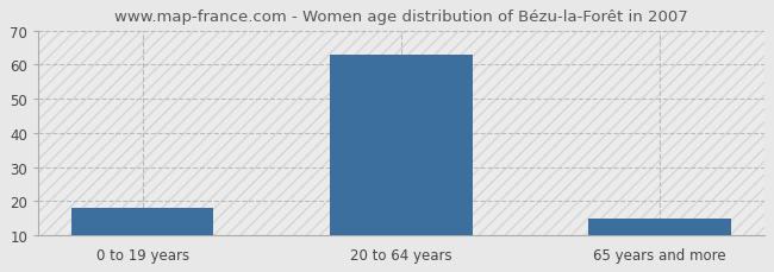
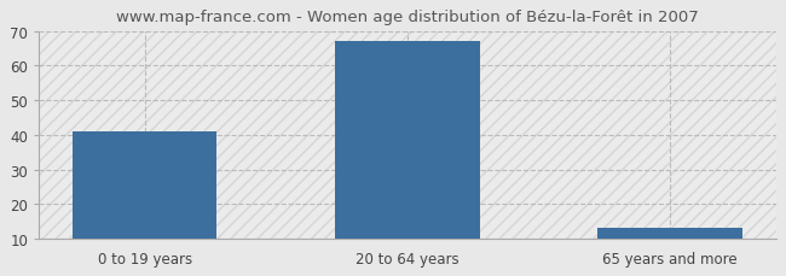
0 to 19 years: 18 -> 41
20 to 64 years: 63 -> 67
65 years and more: 15 -> 13
